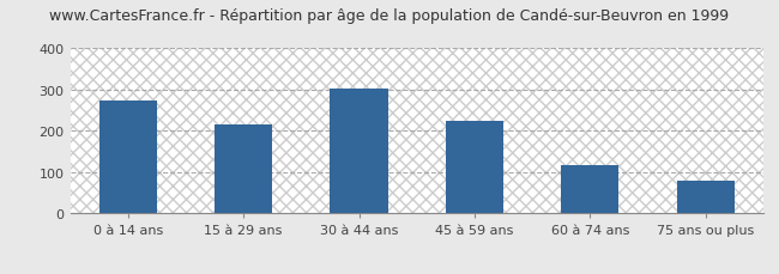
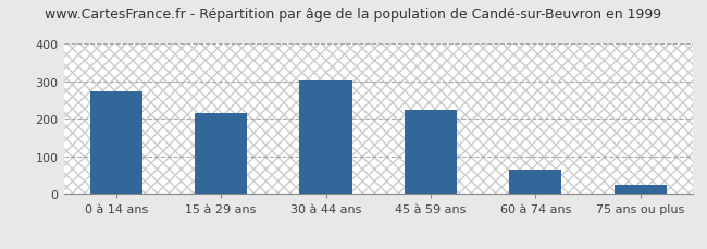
60 à 74 ans: 117 -> 65
75 ans ou plus: 80 -> 25
